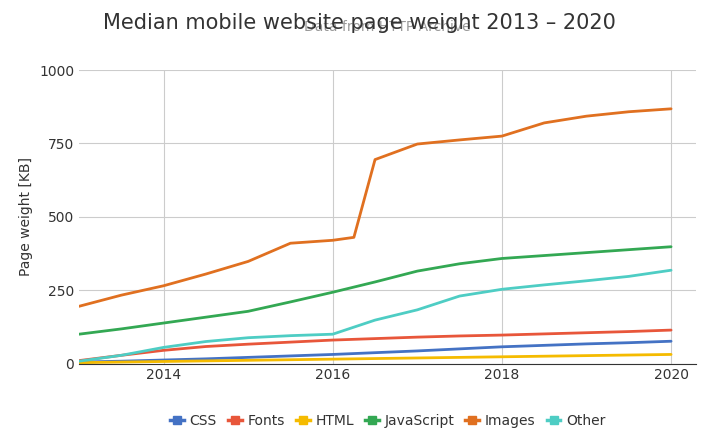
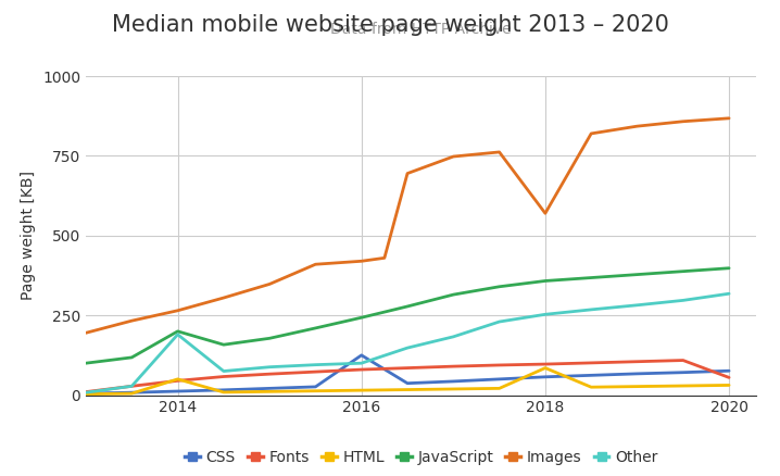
HTML/2014: 7 -> 50
JavaScript/2014: 138 -> 200
Other/2014: 55 -> 190
CSS/2016: 31 -> 125
HTML/2018: 23 -> 85
Images/2018: 775 -> 570
Fonts/2020: 114 -> 55
